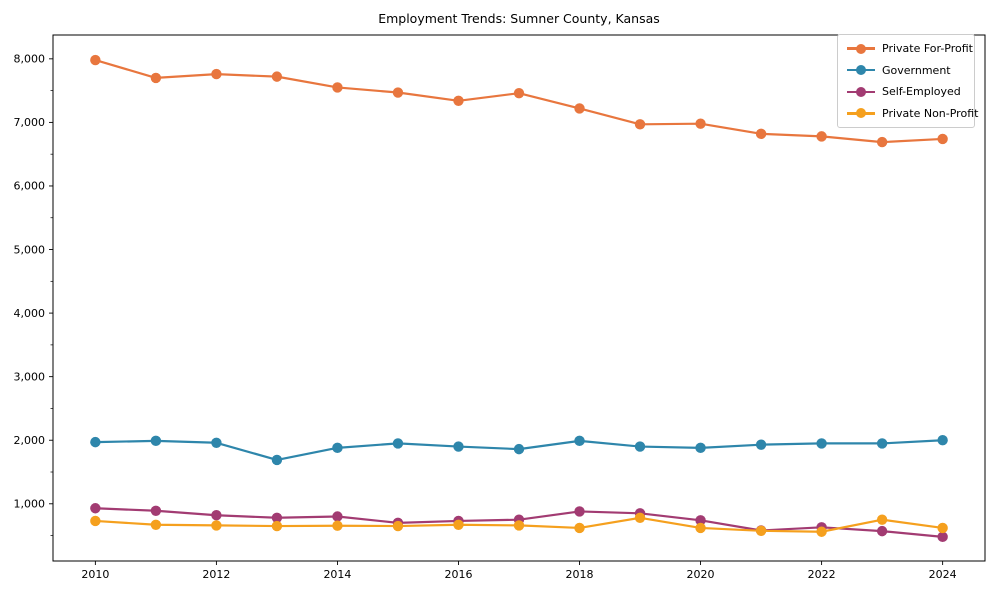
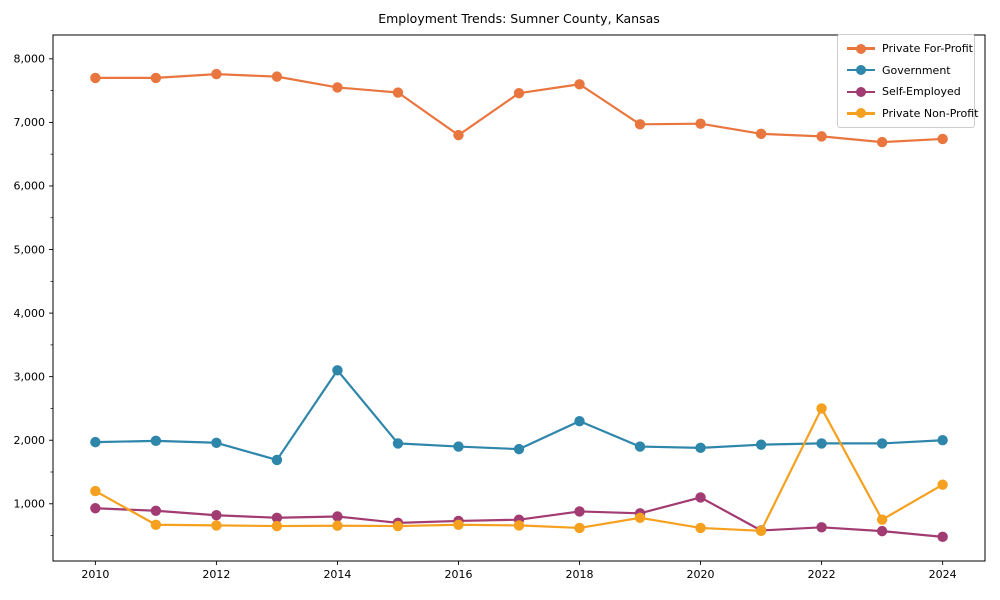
Private For-Profit/2010: 8000 -> 7700
Private Non-Profit/2010: 700 -> 1200
Government/2014: 1900 -> 3100
Private For-Profit/2016: 7300 -> 6800
Private For-Profit/2018: 7200 -> 7600
Government/2018: 2000 -> 2300
Self-Employed/2020: 700 -> 1100
Private Non-Profit/2022: 600 -> 2500
Private Non-Profit/2024: 600 -> 1300
